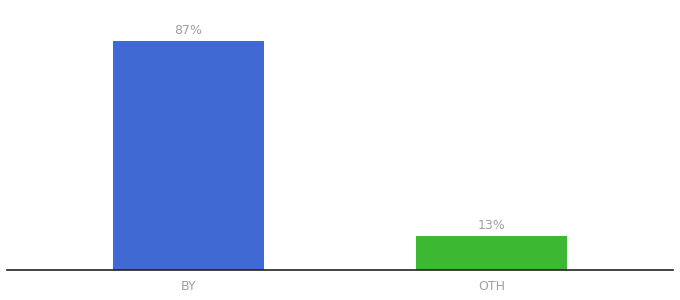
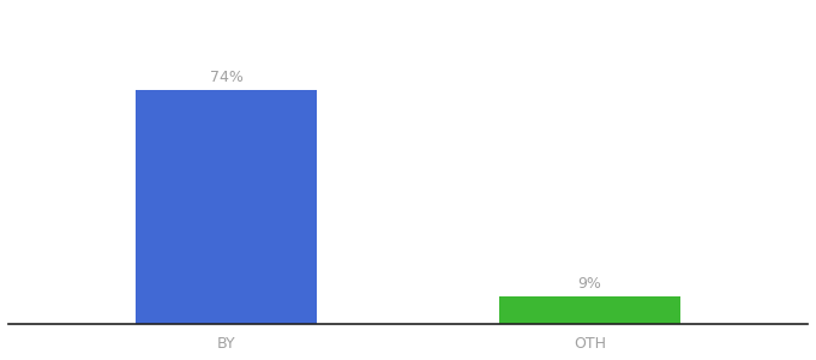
BY: 87% -> 74%
OTH: 13% -> 9%
